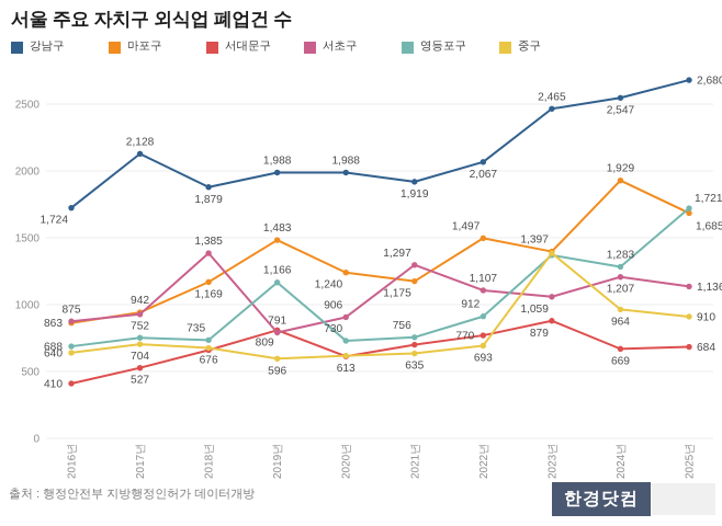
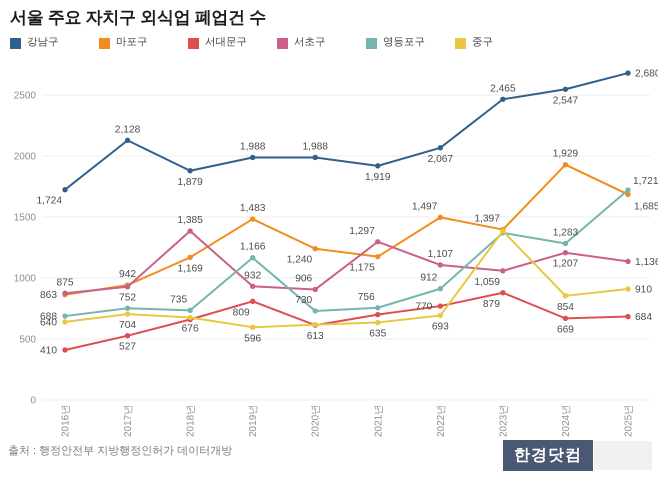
서초구/2019년: 791 -> 932
중구/2024년: 964 -> 854
